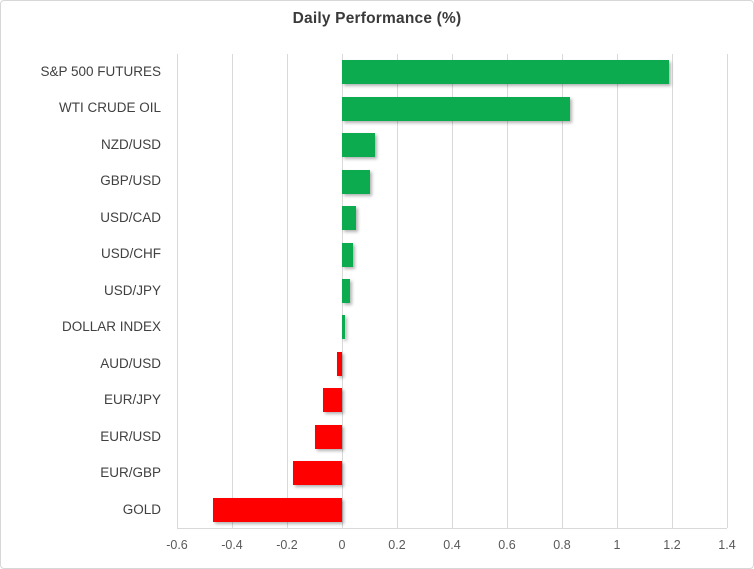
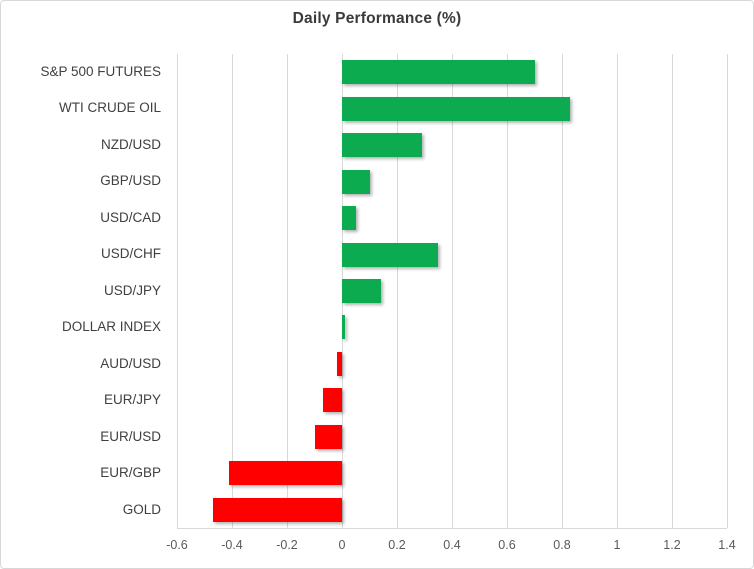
S&P 500 FUTURES: 1.19 -> 0.70
NZD/USD: 0.12 -> 0.29
USD/CHF: 0.04 -> 0.35
USD/JPY: 0.03 -> 0.14
EUR/GBP: -0.18 -> -0.41
